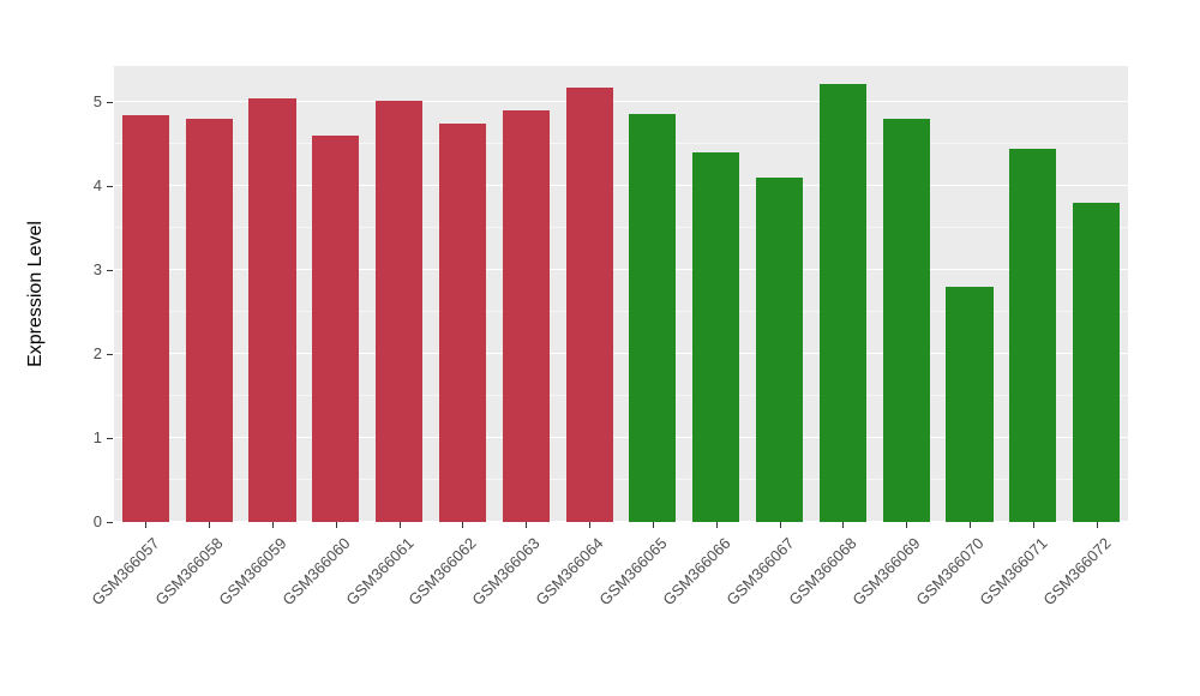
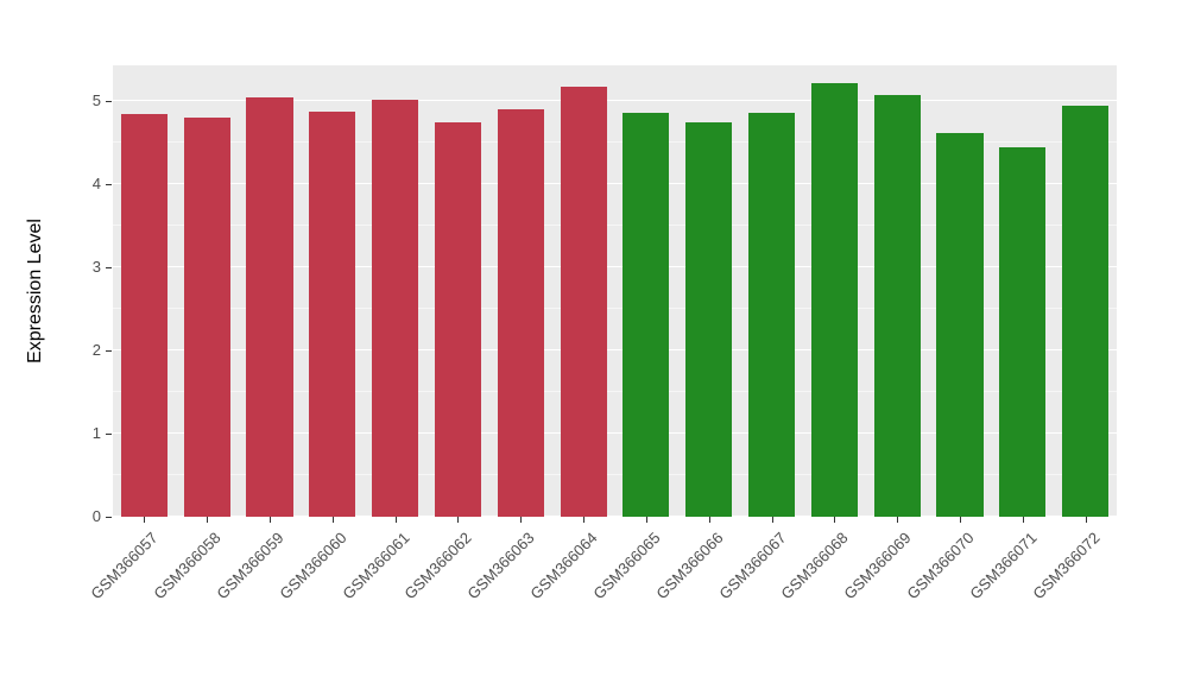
GSM366060: 4.6 -> 4.9
GSM366066: 4.4 -> 4.8
GSM366067: 4.1 -> 4.9
GSM366069: 4.8 -> 5.1
GSM366070: 2.8 -> 4.6
GSM366072: 3.8 -> 4.9
